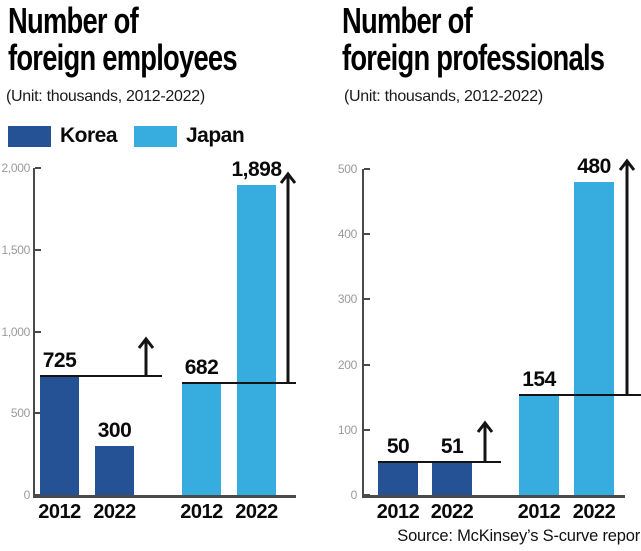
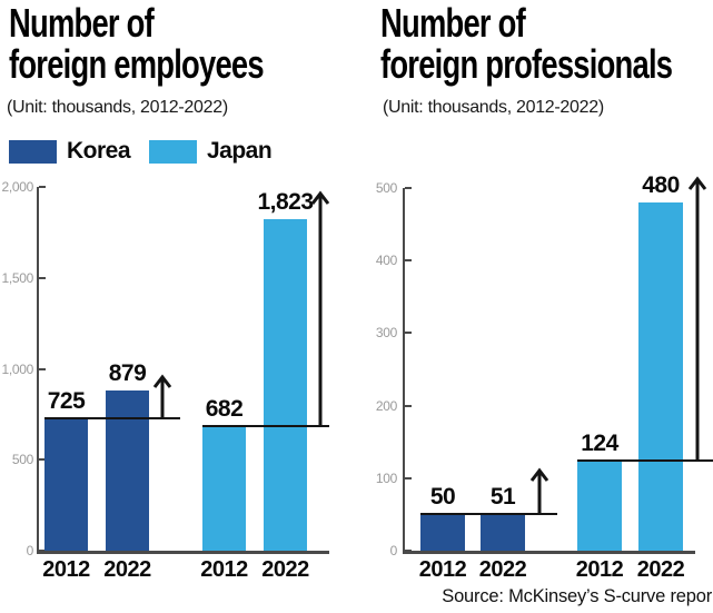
Number of foreign employees/Korea/2022: 300 -> 879
Number of foreign employees/Japan/2022: 1,898 -> 1,823
Number of foreign professionals/Japan/2012: 154 -> 124
